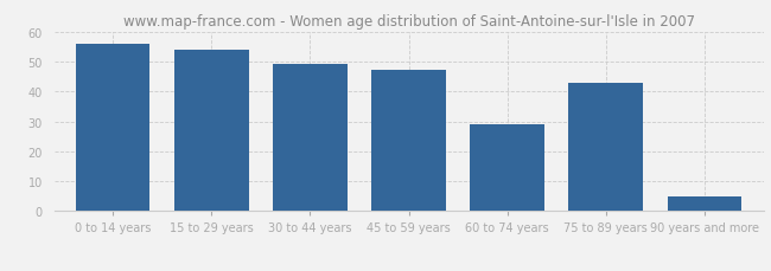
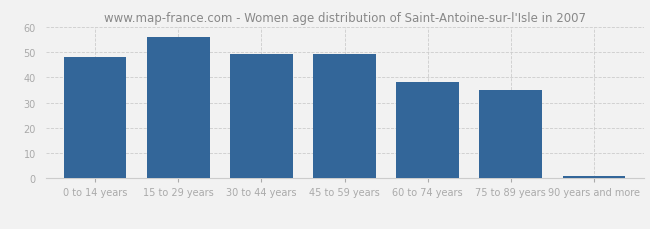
0 to 14 years: 56 -> 48
15 to 29 years: 54 -> 56
45 to 59 years: 47 -> 49
60 to 74 years: 29 -> 38
75 to 89 years: 43 -> 35
90 years and more: 5 -> 1
